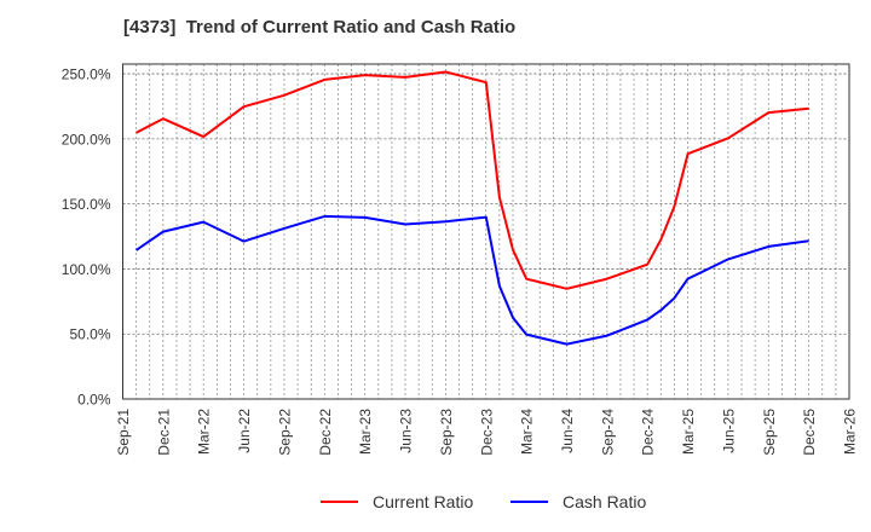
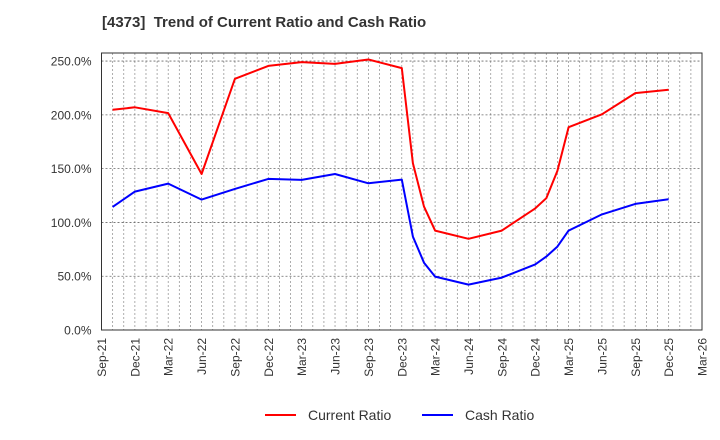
Current Ratio/Dec-21: 216% -> 207%
Current Ratio/Jun-22: 225% -> 145%
Cash Ratio/Jun-23: 134% -> 145%
Current Ratio/Dec-24: 104% -> 113%
